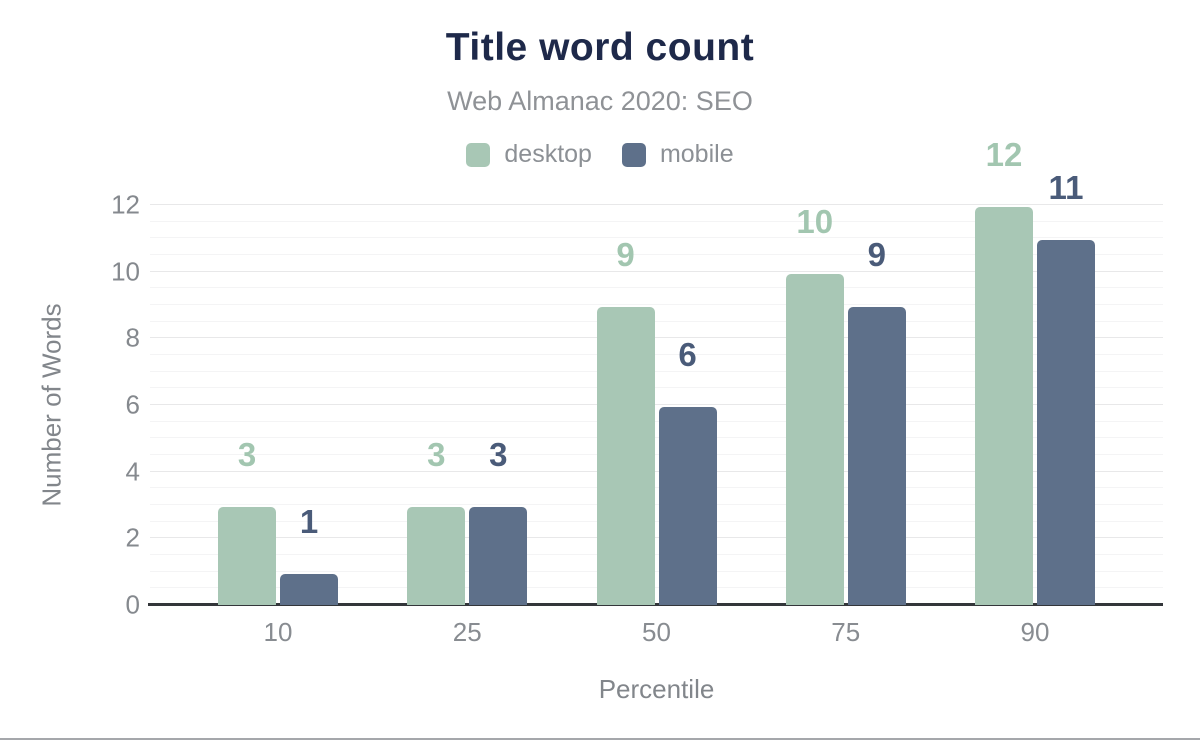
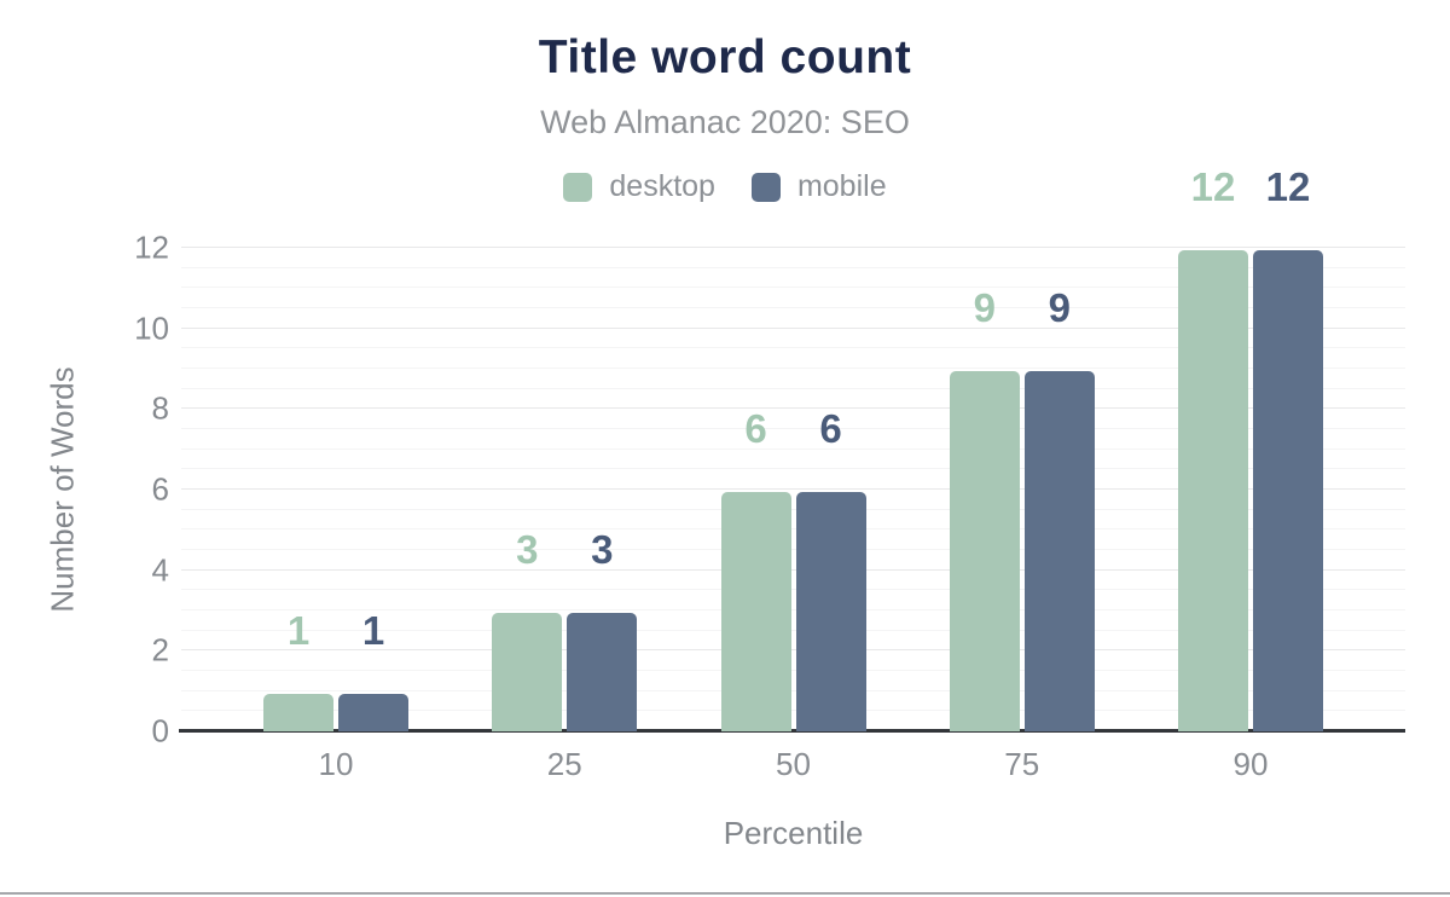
desktop/10: 3 -> 1
desktop/50: 9 -> 6
desktop/75: 10 -> 9
mobile/90: 11 -> 12
